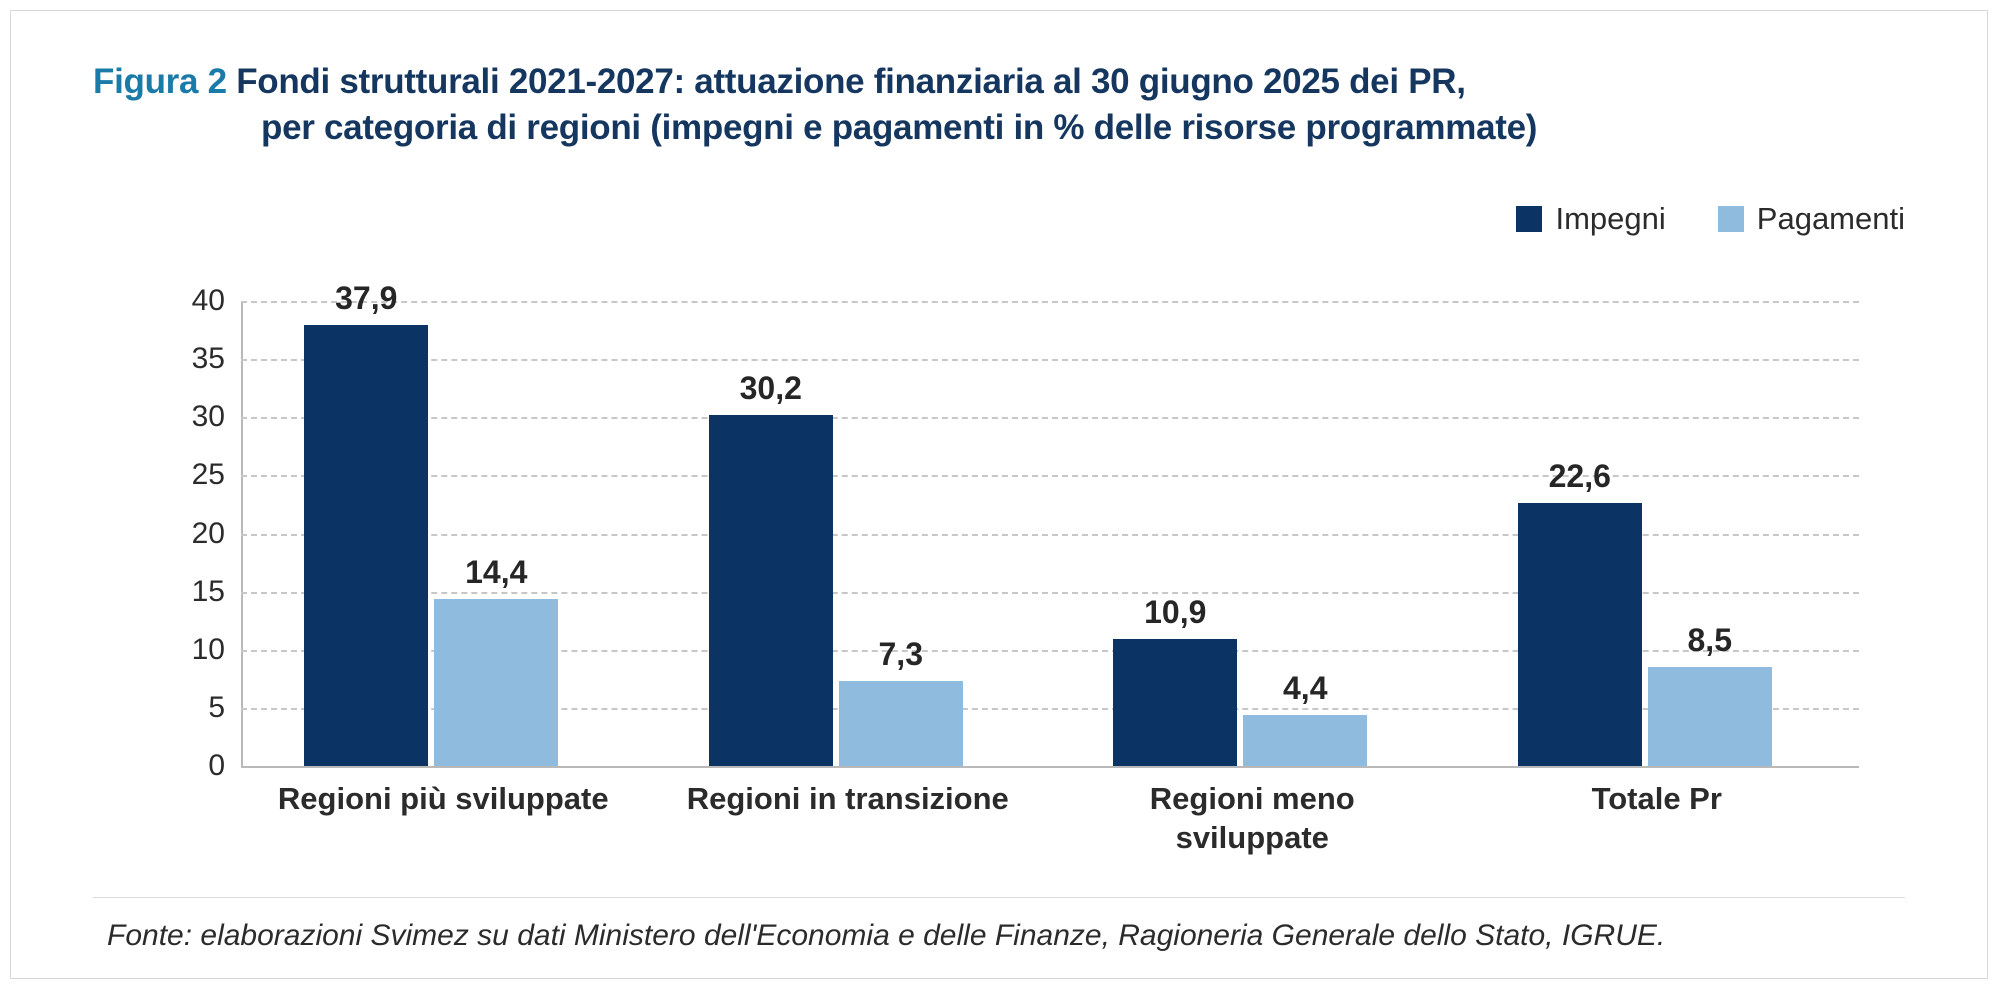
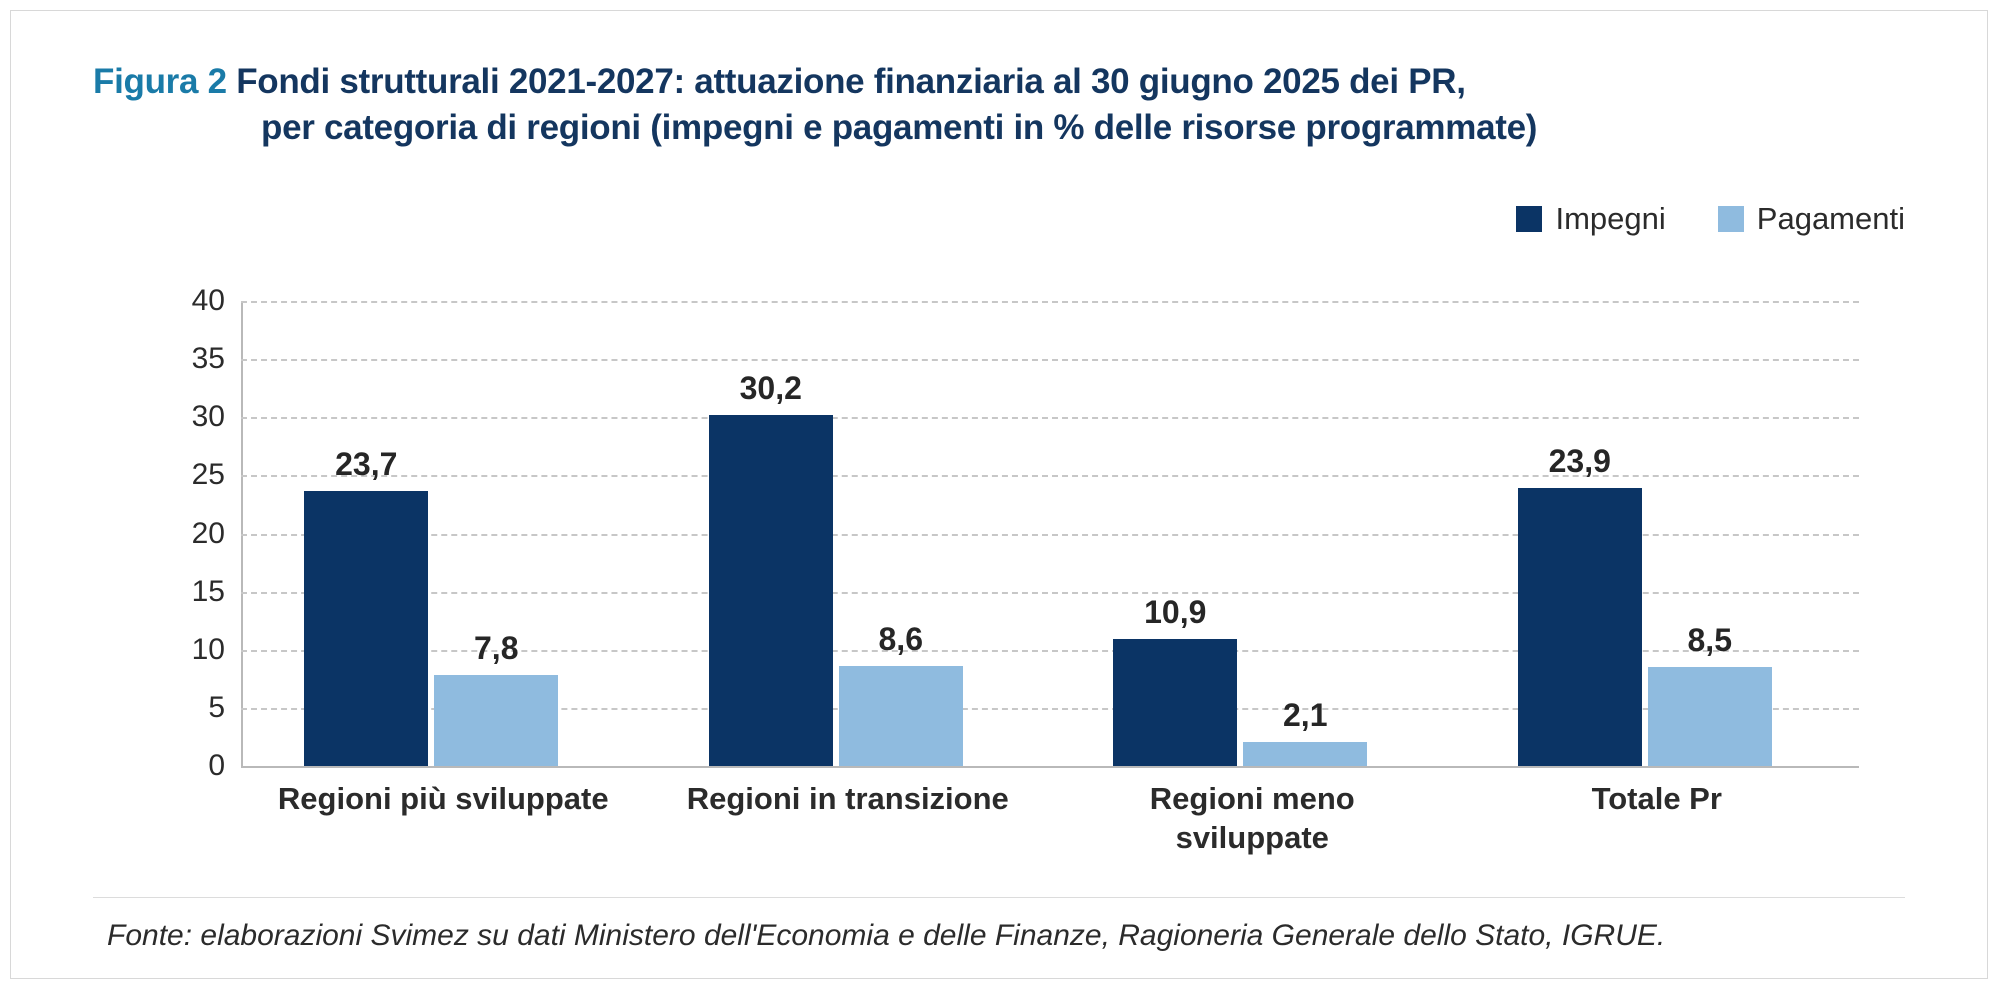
Impegni/Regioni più sviluppate: 37,9 -> 23,7
Pagamenti/Regioni più sviluppate: 14,4 -> 7,8
Pagamenti/Regioni in transizione: 7,3 -> 8,6
Pagamenti/Regioni meno sviluppate: 4,4 -> 2,1
Impegni/Totale Pr: 22,6 -> 23,9
